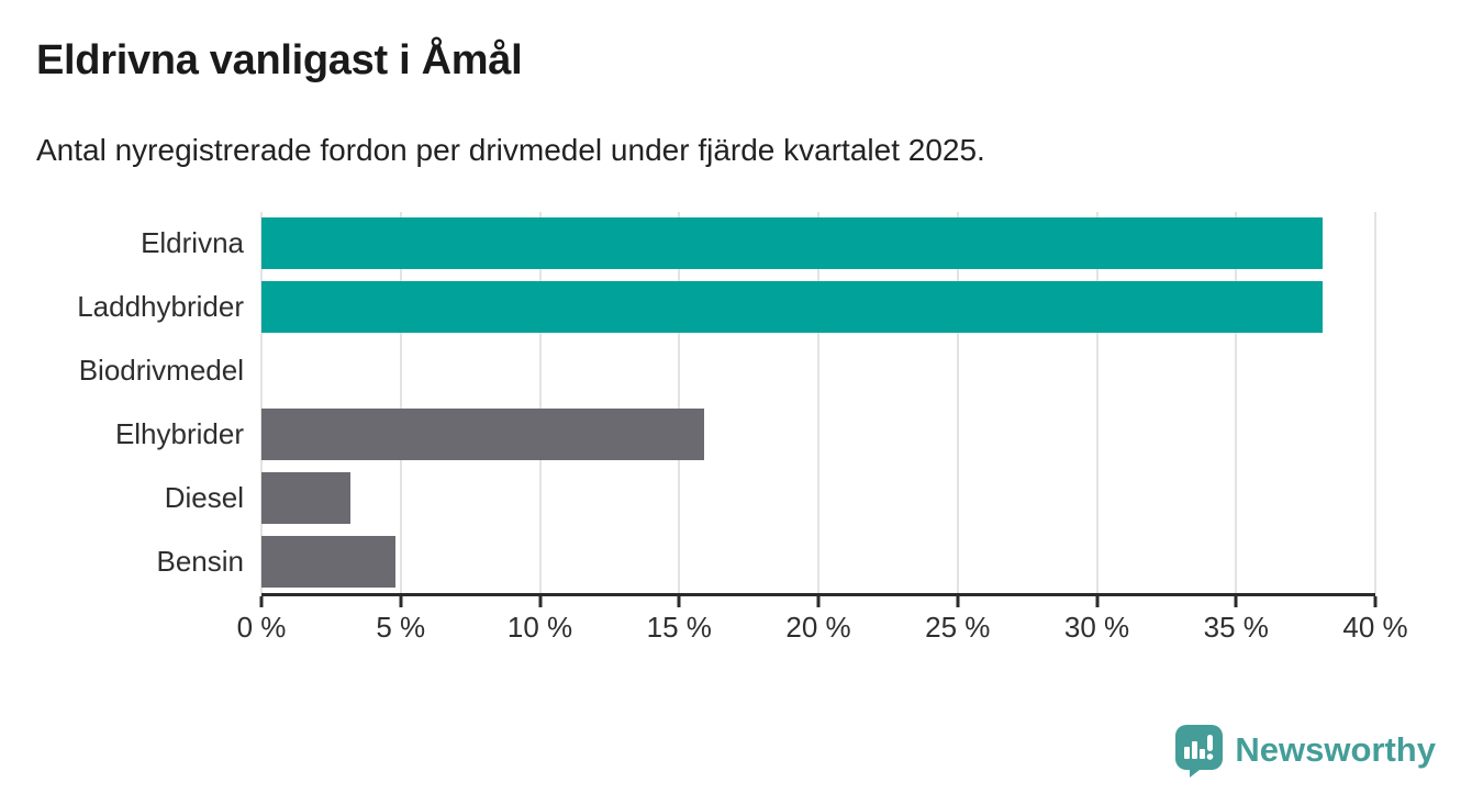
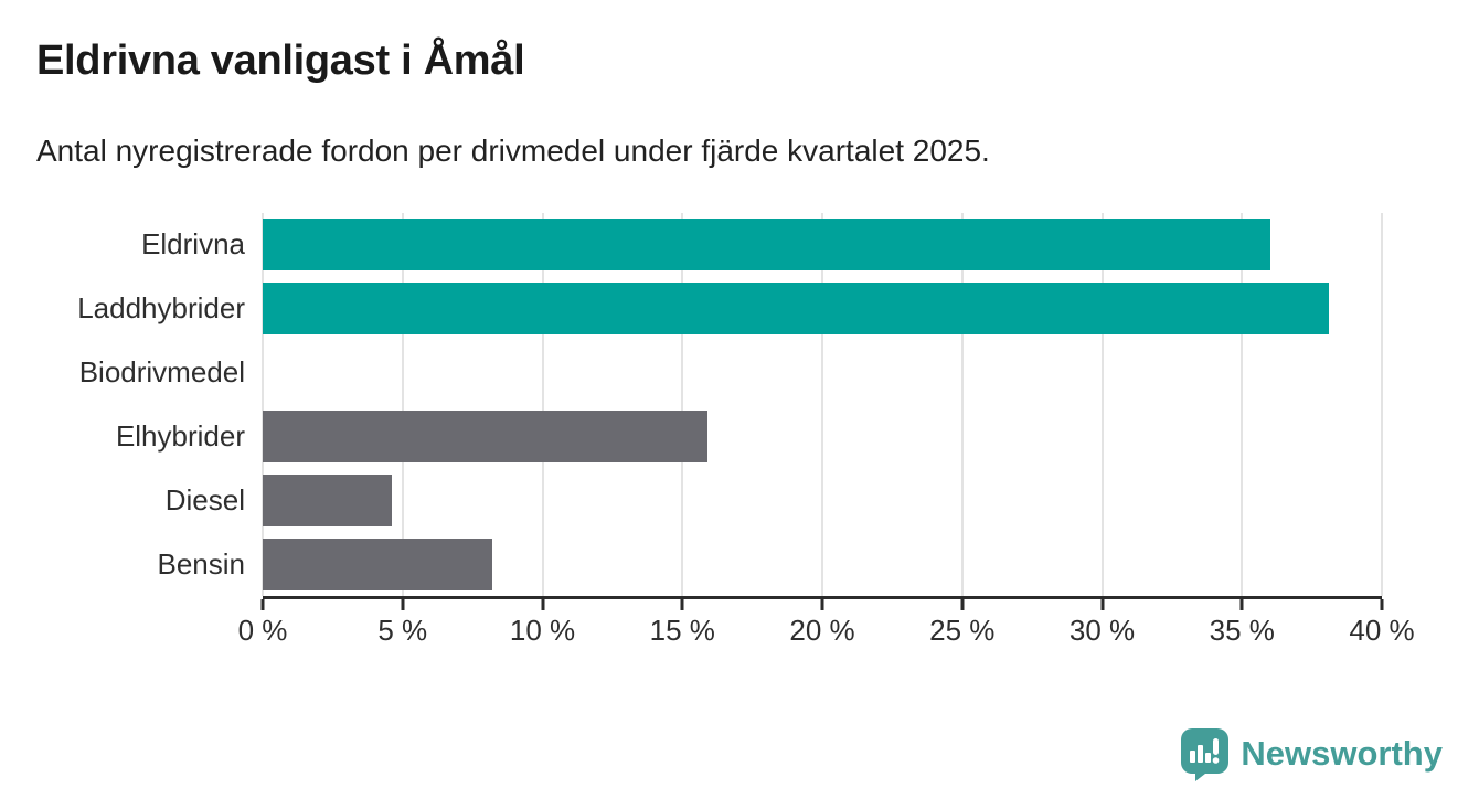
Eldrivna: 38.1% -> 36.0%
Diesel: 3.2% -> 4.6%
Bensin: 4.8% -> 8.2%
